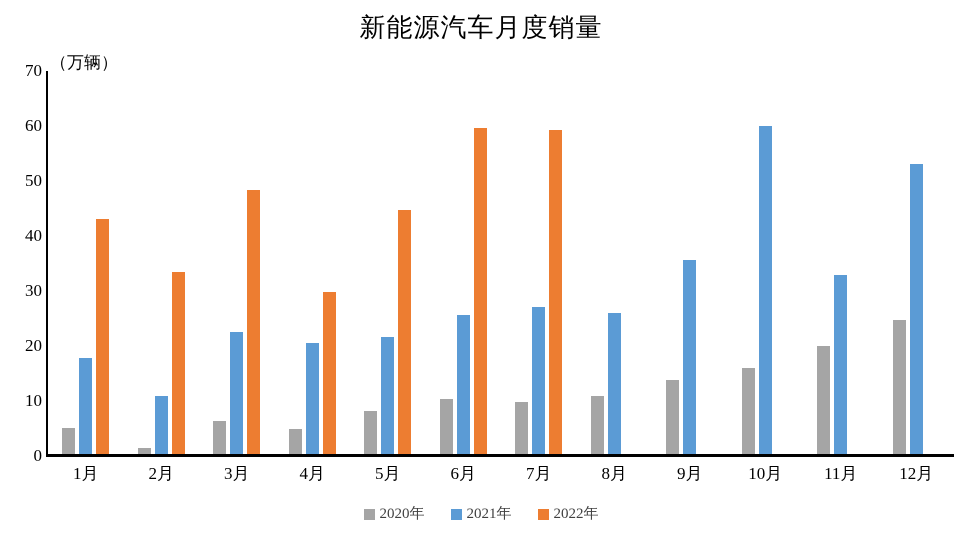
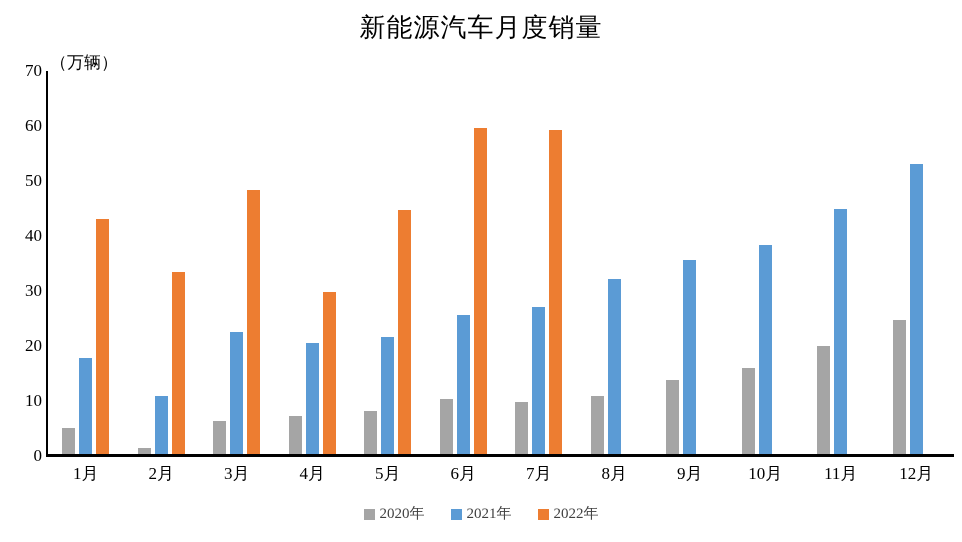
2020年/4月: 5 -> 7
2021年/8月: 26 -> 32
2021年/10月: 60 -> 38
2021年/11月: 33 -> 45
